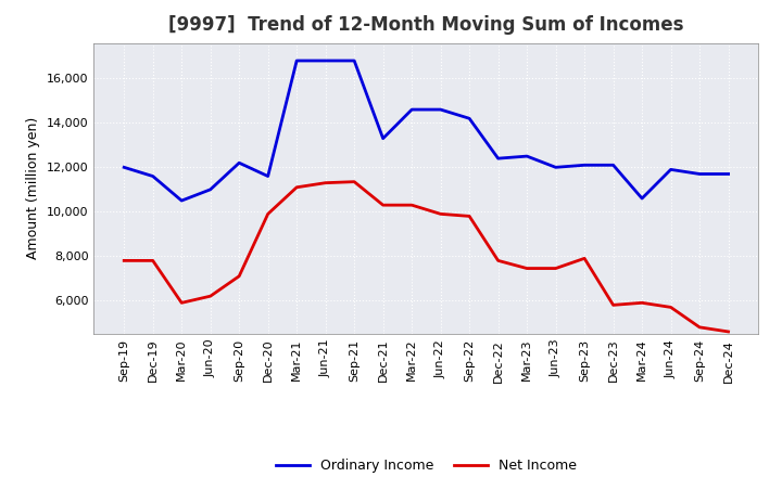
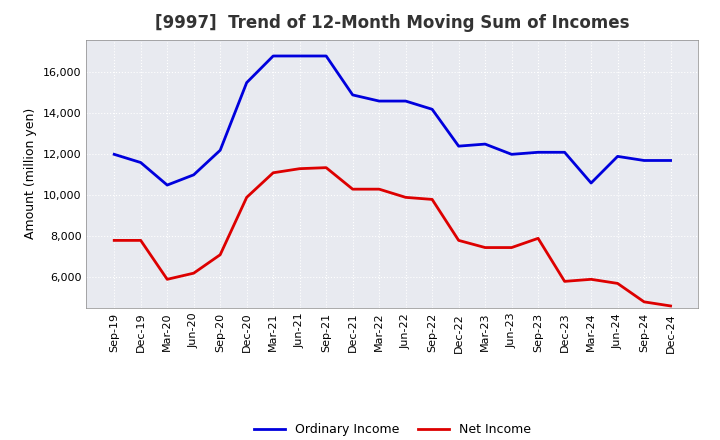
Ordinary Income/Dec-20: 11,600 -> 15,500
Ordinary Income/Dec-21: 13,300 -> 14,900
